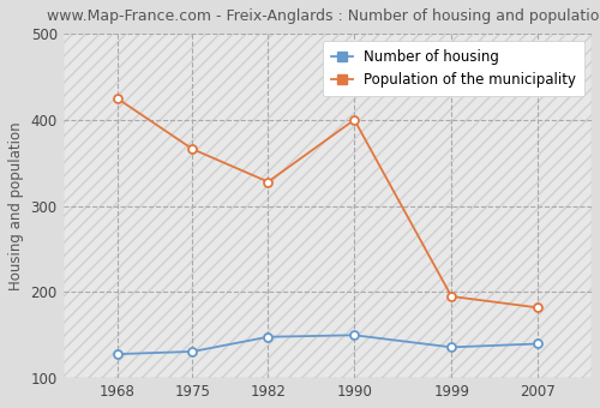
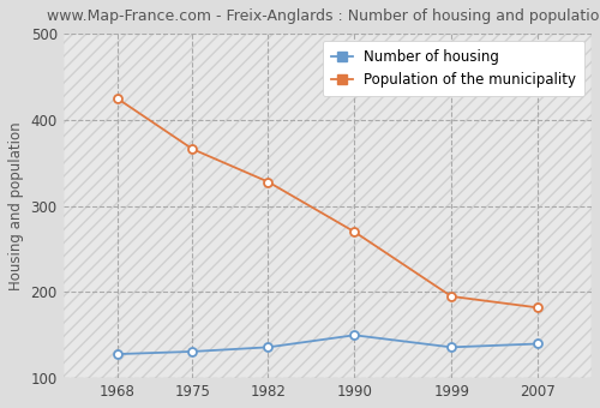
Number of housing/1982: 148 -> 136
Population of the municipality/1990: 400 -> 270
